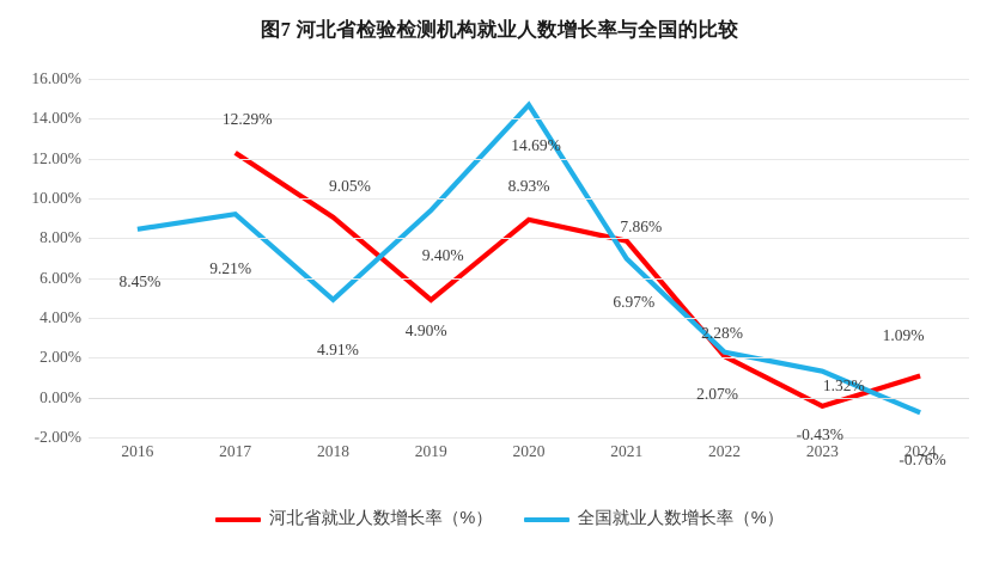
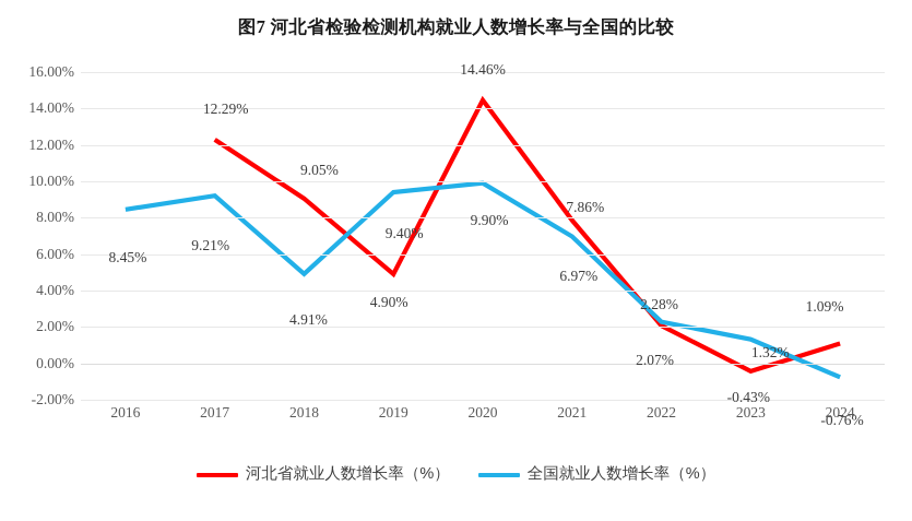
河北省就业人数增长率（%）/2020: 8.93% -> 14.46%
全国就业人数增长率（%）/2020: 14.69% -> 9.90%
